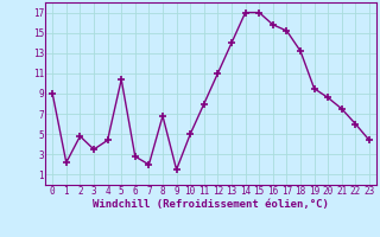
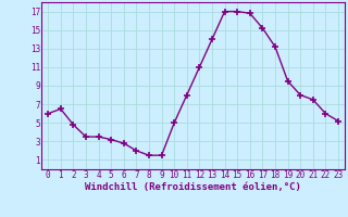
0: 9.0 -> 6.0
1: 2.2 -> 6.5
4: 4.4 -> 3.5
5: 10.4 -> 3.2
8: 6.8 -> 1.5
16: 15.8 -> 16.8
20: 8.6 -> 8.0
23: 4.4 -> 5.2
